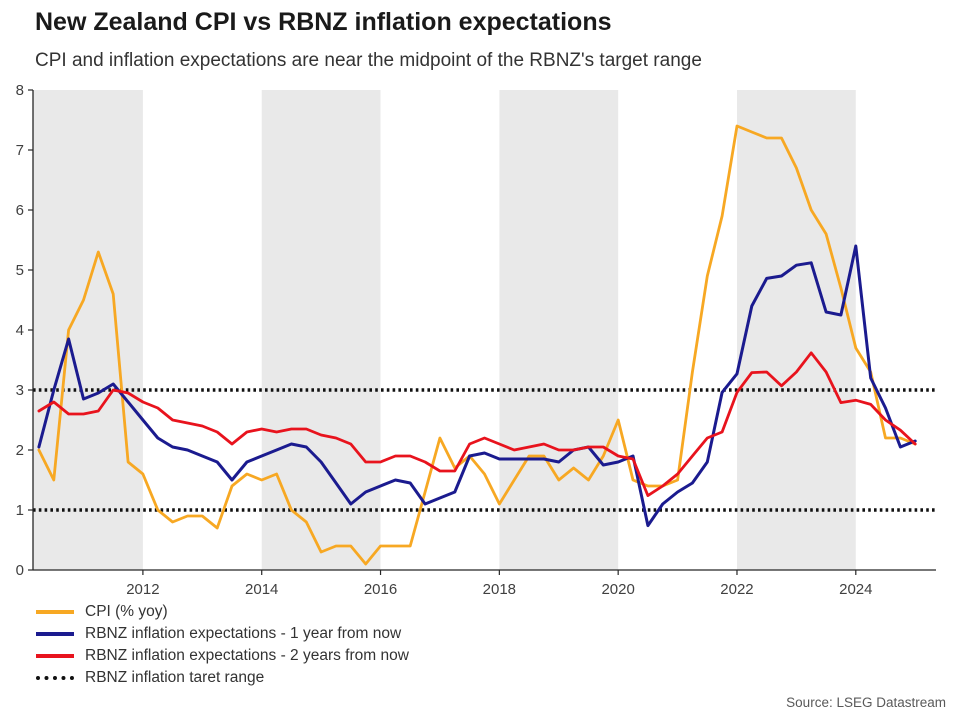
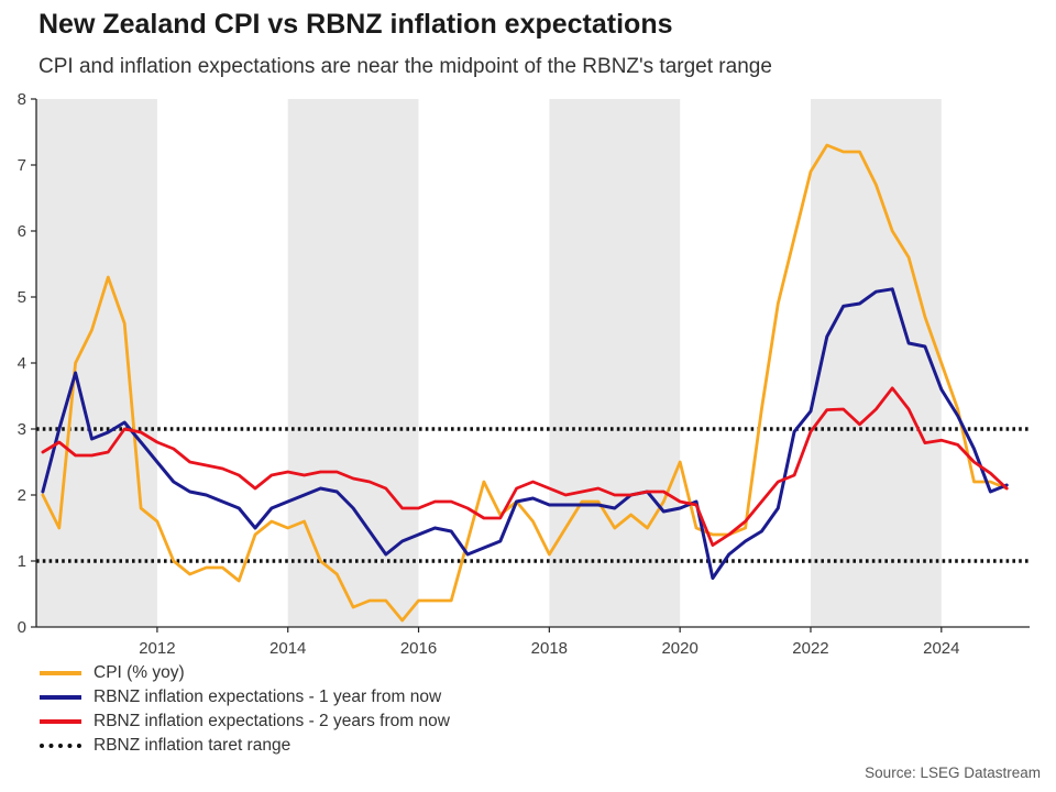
CPI (% yoy)/2022: 7.4 -> 6.9
CPI (% yoy)/2024: 3.7 -> 4.0
RBNZ inflation expectations - 1 year from now/2024: 5.4 -> 3.6
